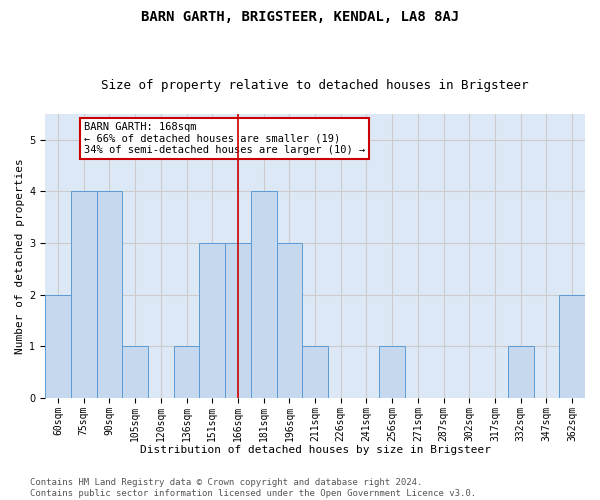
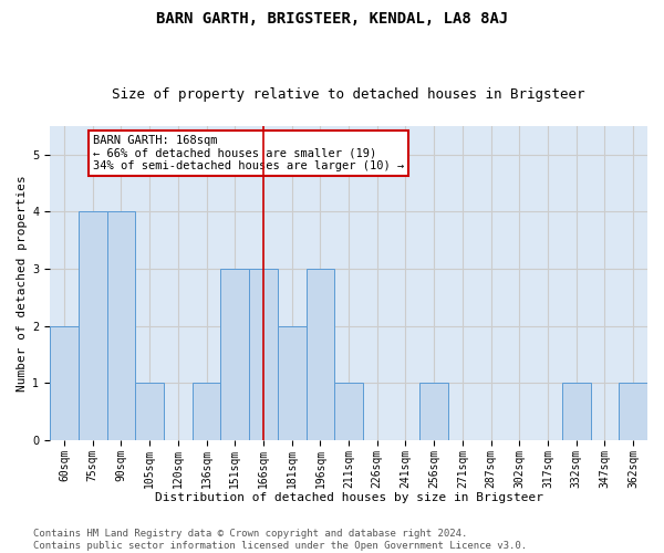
181sqm: 4 -> 2
362sqm: 2 -> 1
